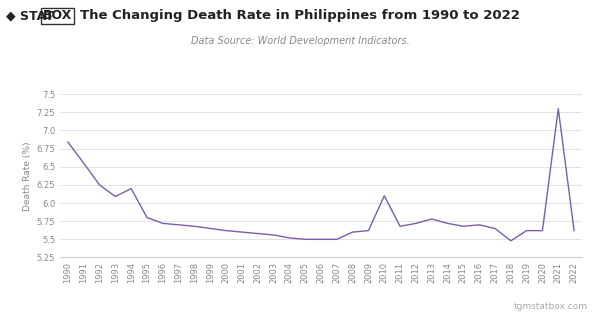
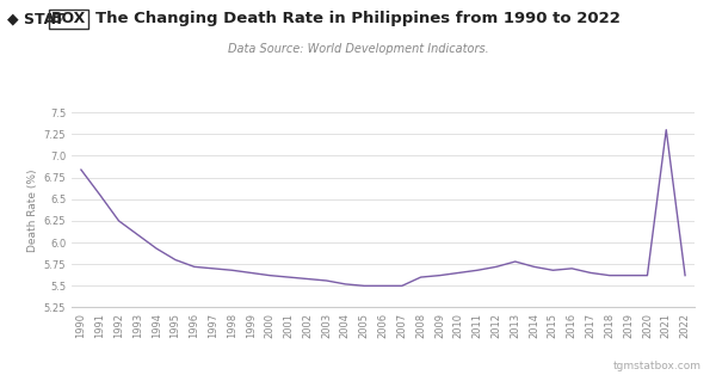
1994: 6.20 -> 5.93
2010: 6.10 -> 5.65
2018: 5.48 -> 5.62
